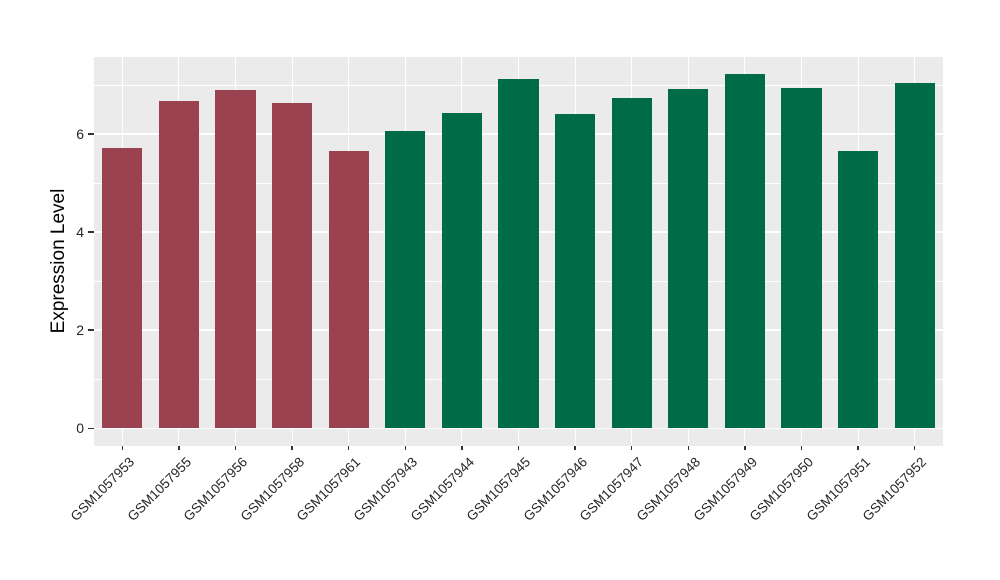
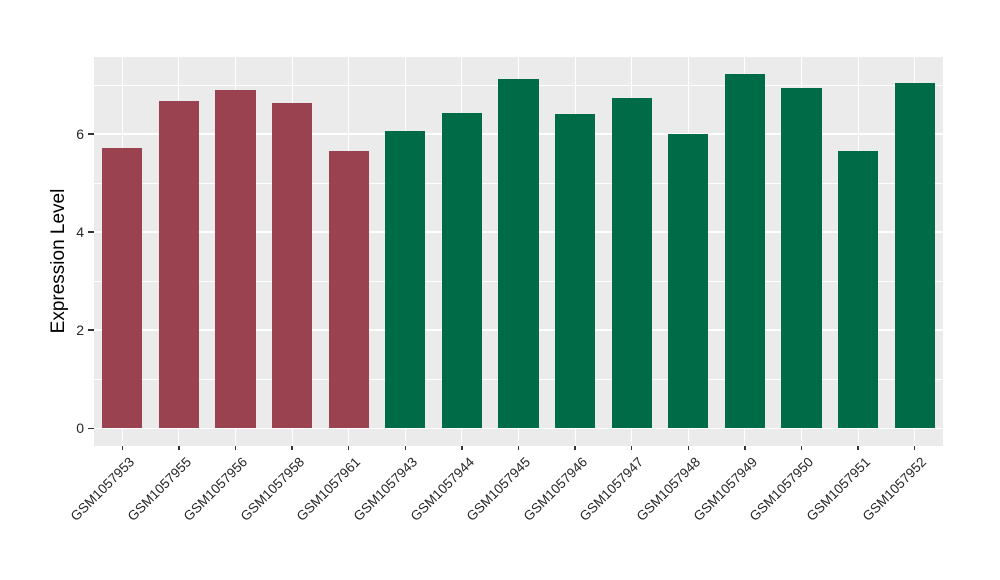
GSM1057948: 6.9 -> 6.0
